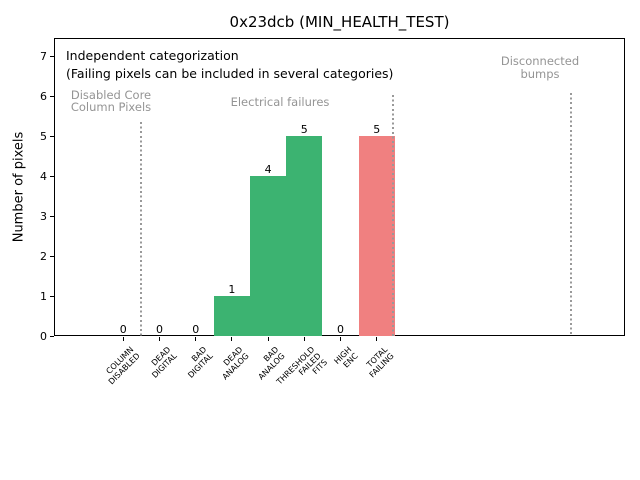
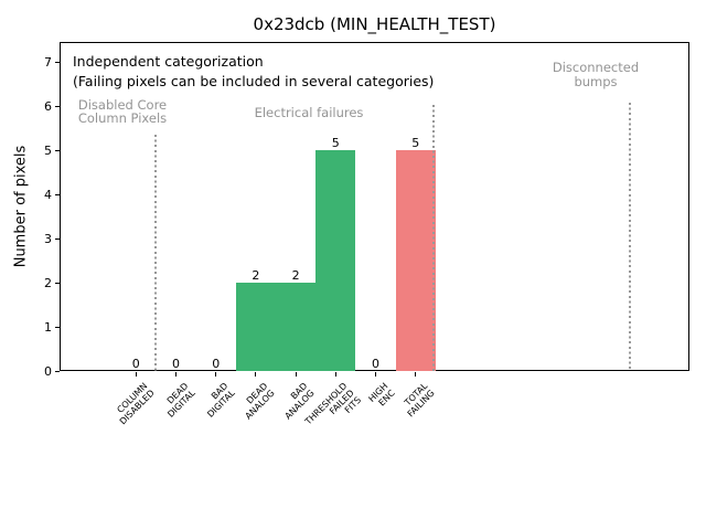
DEAD ANALOG: 1 -> 2
BAD ANALOG: 4 -> 2
